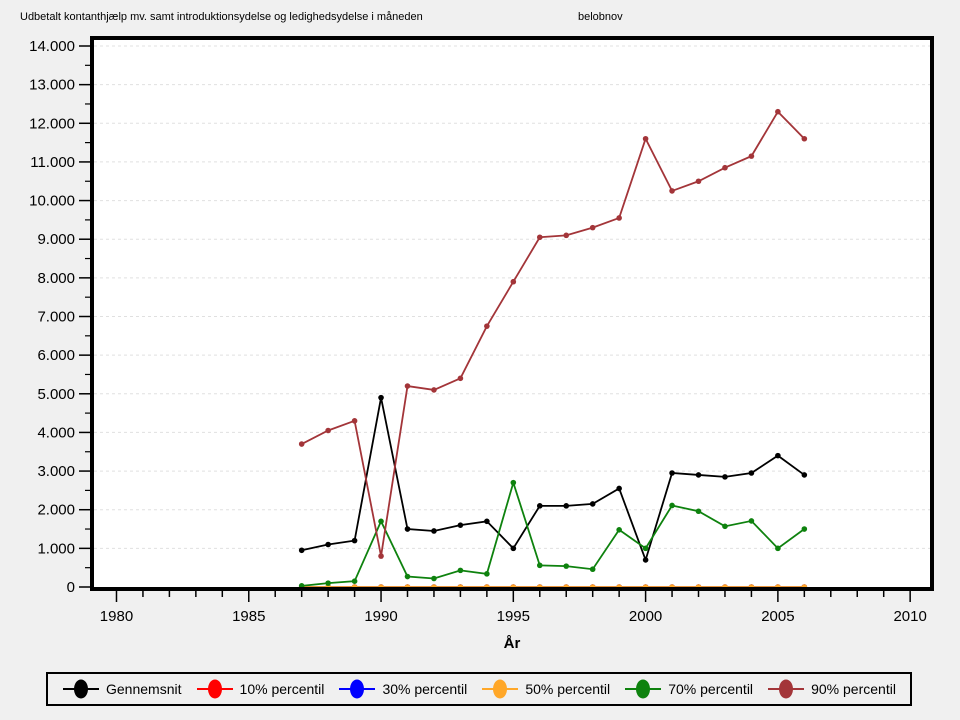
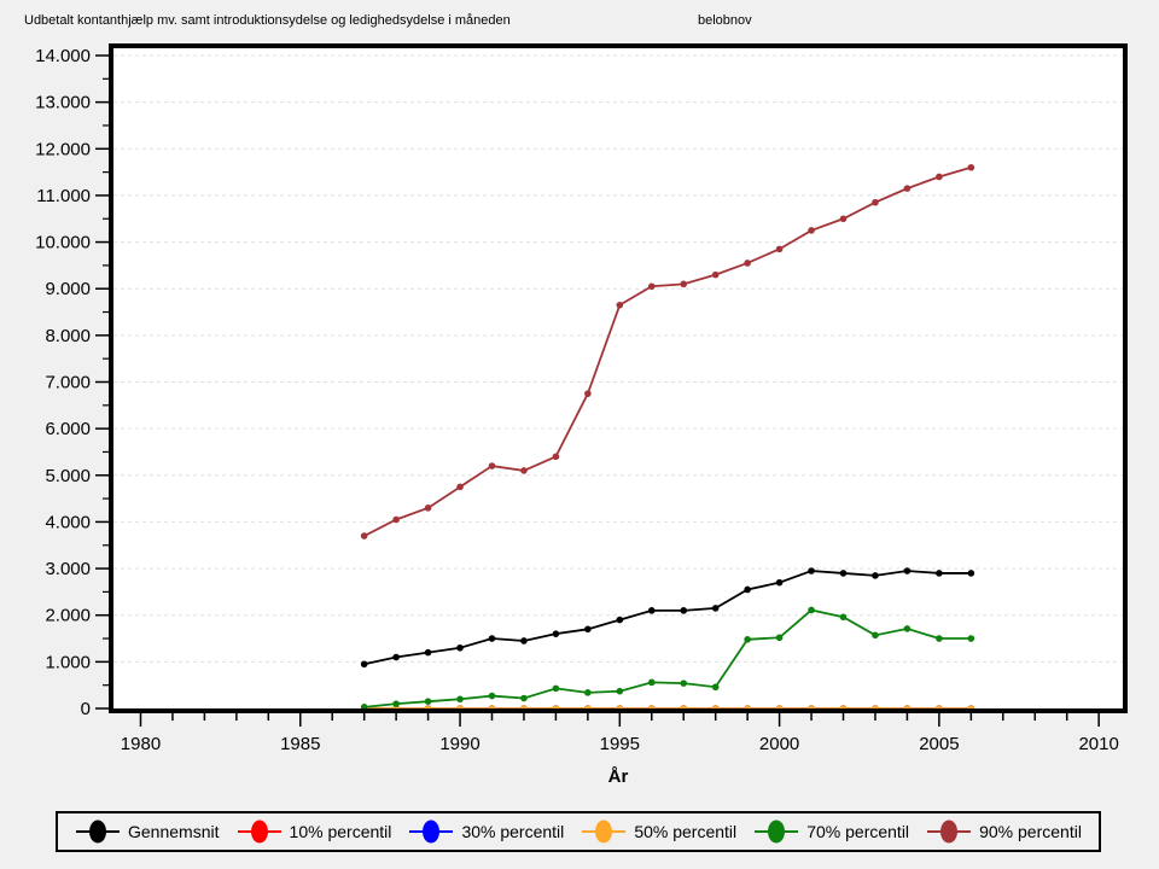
Gennemsnit/1990: 4900 -> 1300
70% percentil/1990: 1700 -> 200
90% percentil/1990: 800 -> 4800
Gennemsnit/1995: 1000 -> 1900
70% percentil/1995: 2700 -> 400
90% percentil/1995: 7900 -> 8600
Gennemsnit/2000: 700 -> 2700
70% percentil/2000: 1000 -> 1500
90% percentil/2000: 11600 -> 9800
Gennemsnit/2005: 3400 -> 2900
70% percentil/2005: 1000 -> 1500
90% percentil/2005: 12300 -> 11400
